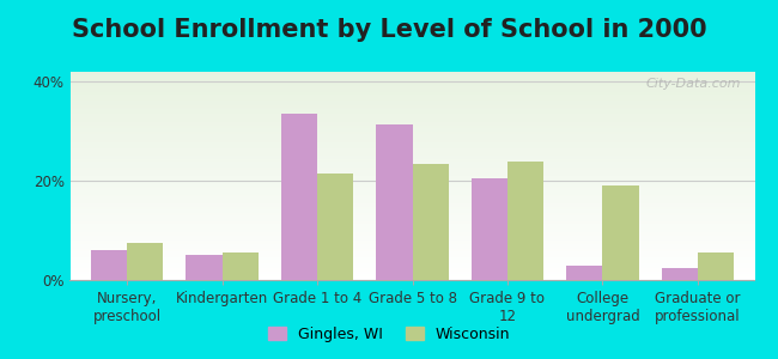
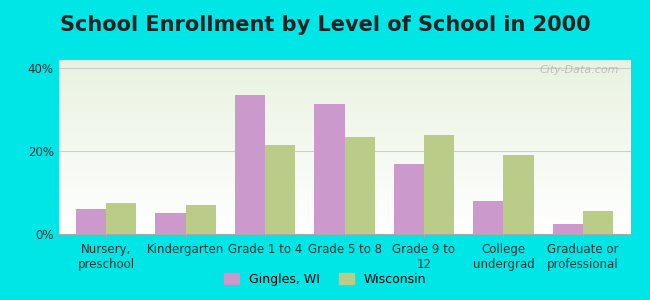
Wisconsin/Kindergarten: 5.5% -> 7.0%
Gingles, WI/Grade 9 to 12: 20.5% -> 17.0%
Gingles, WI/College undergrad: 3.0% -> 8.0%
